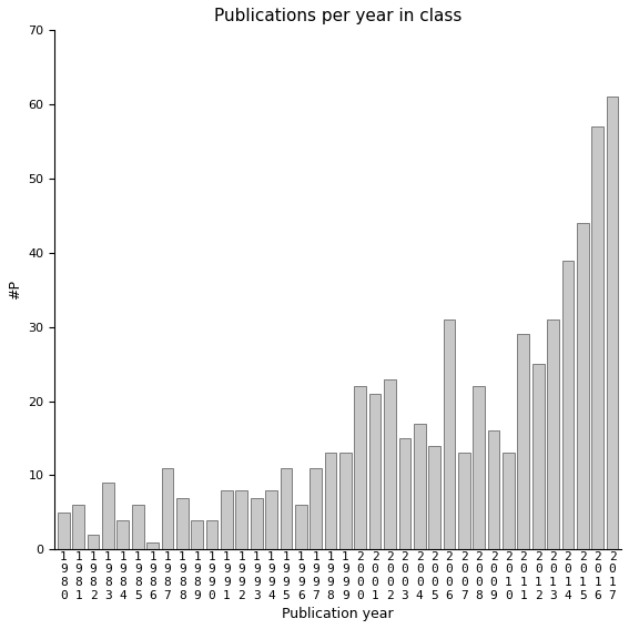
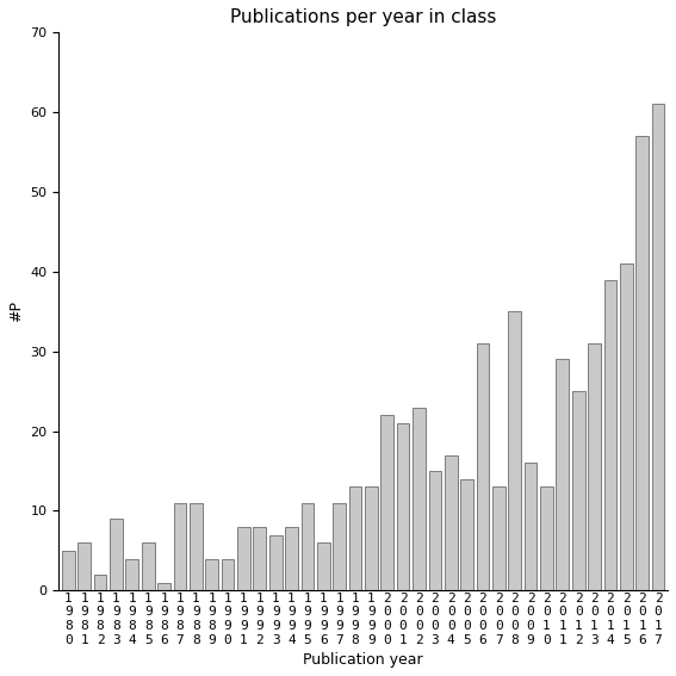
1 9 8 8: 7 -> 11
2 0 0 8: 22 -> 35
2 0 1 5: 44 -> 41
